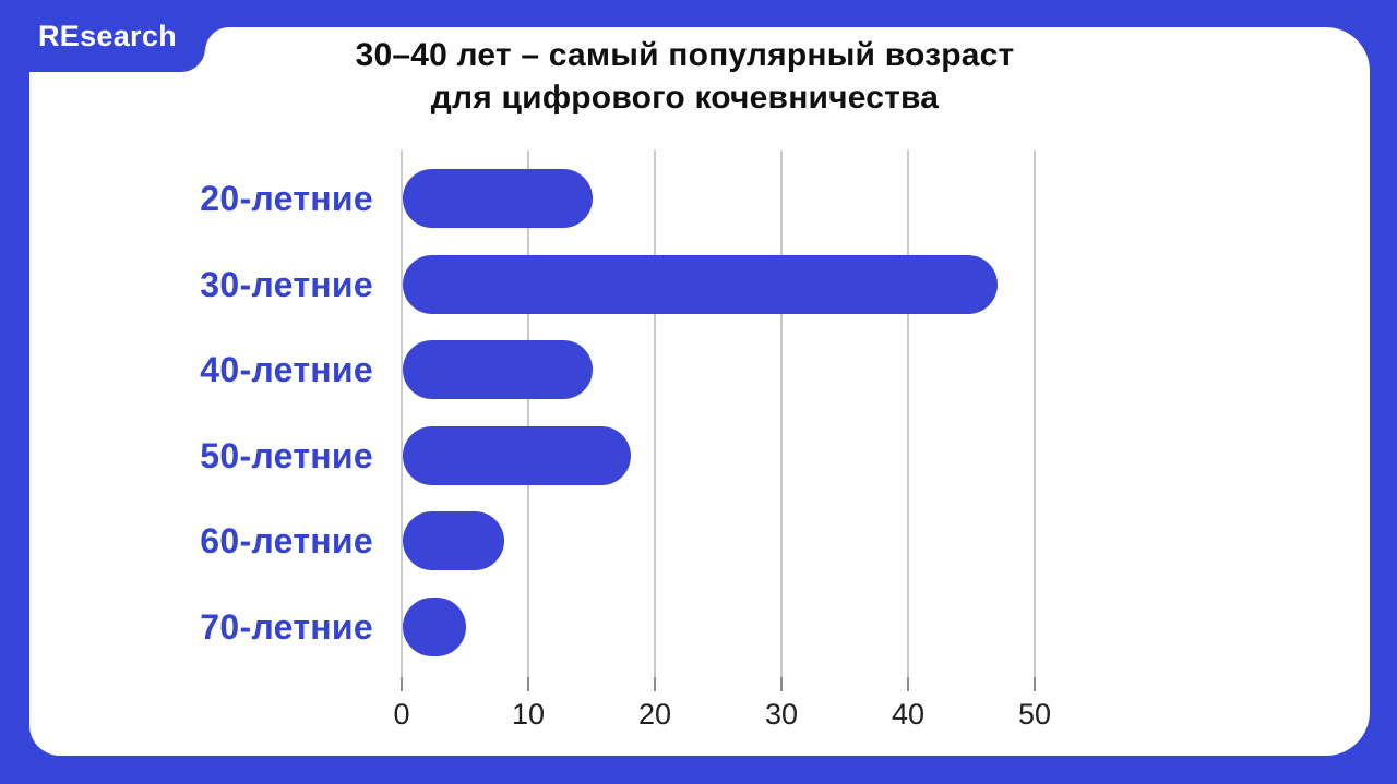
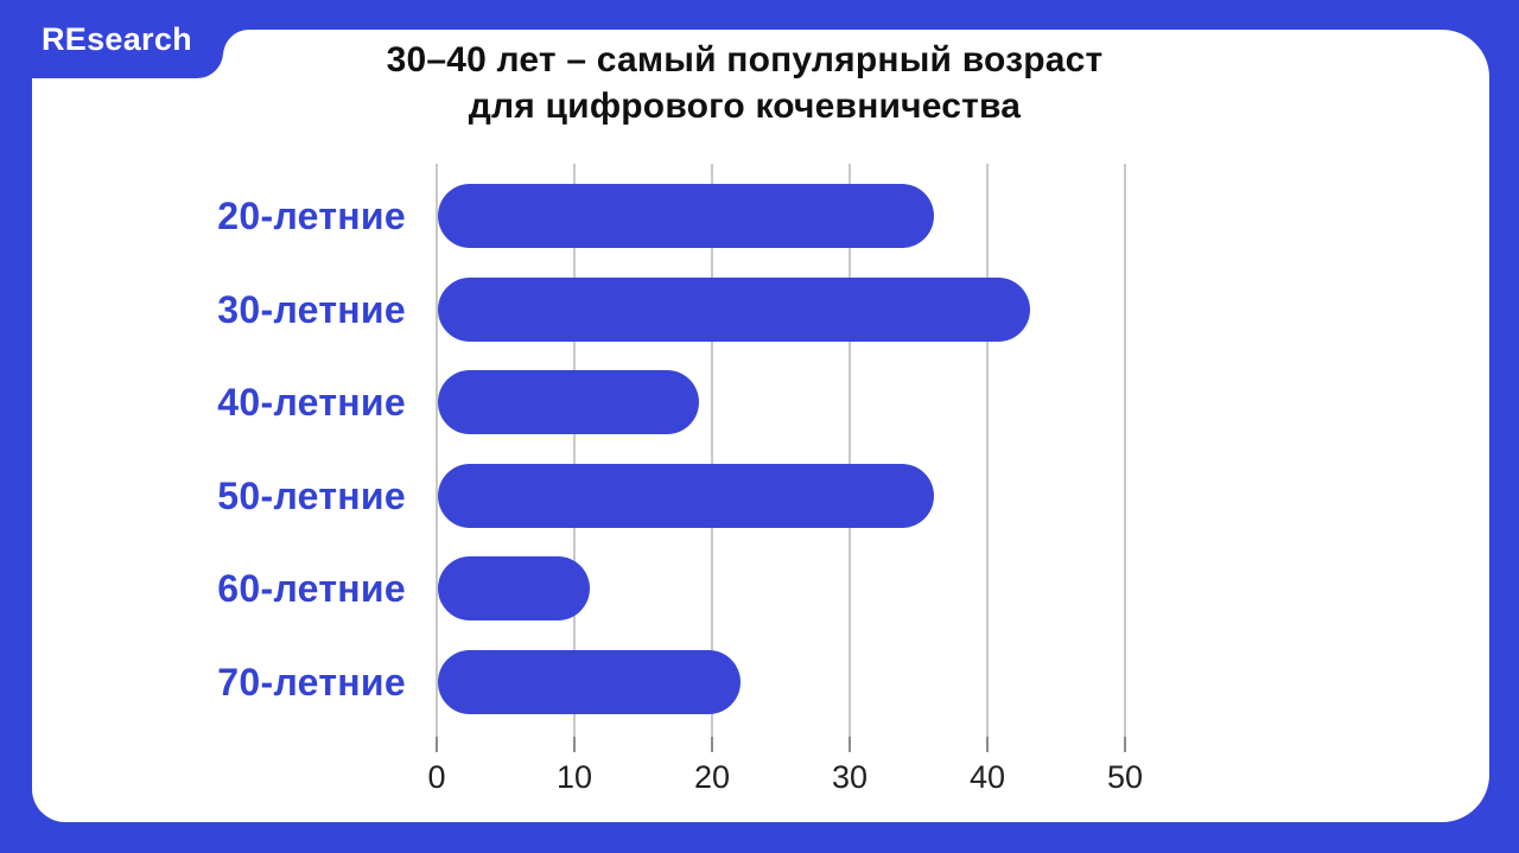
20-летние: 15 -> 36
30-летние: 47 -> 43
40-летние: 15 -> 19
50-летние: 18 -> 36
60-летние: 8 -> 11
70-летние: 5 -> 22
